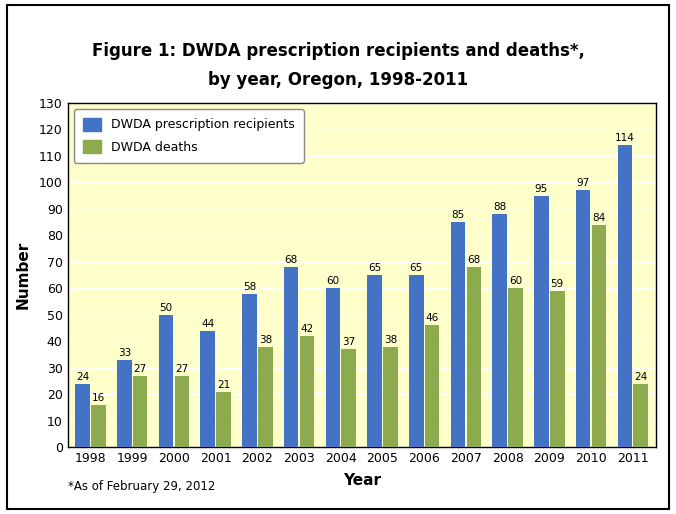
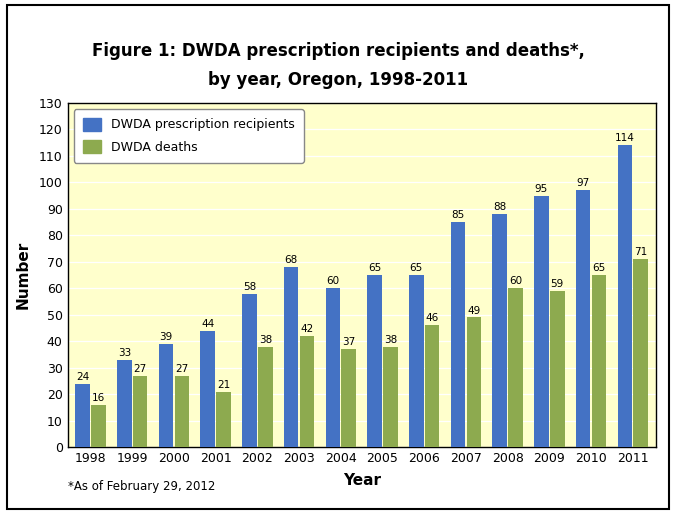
DWDA prescription recipients/2000: 50 -> 39
DWDA deaths/2007: 68 -> 49
DWDA deaths/2010: 84 -> 65
DWDA deaths/2011: 24 -> 71
